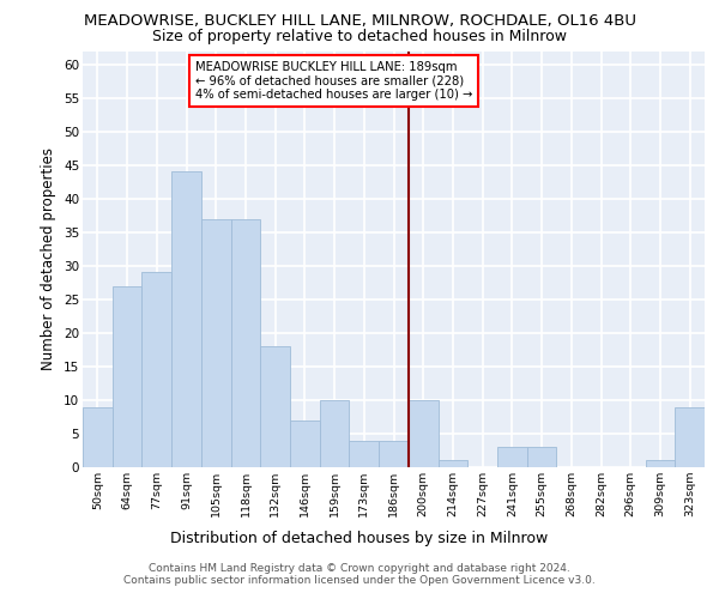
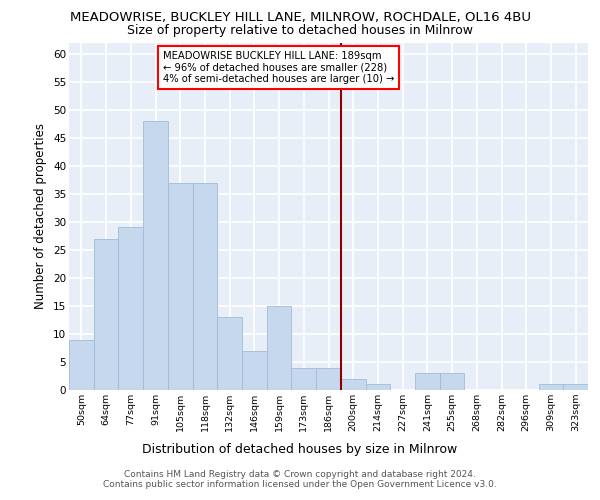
91sqm: 44 -> 48
132sqm: 18 -> 13
159sqm: 10 -> 15
200sqm: 10 -> 2
323sqm: 9 -> 1
